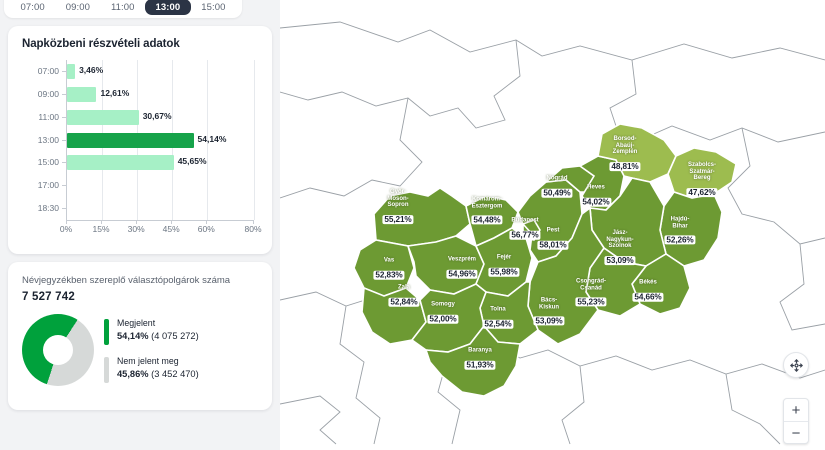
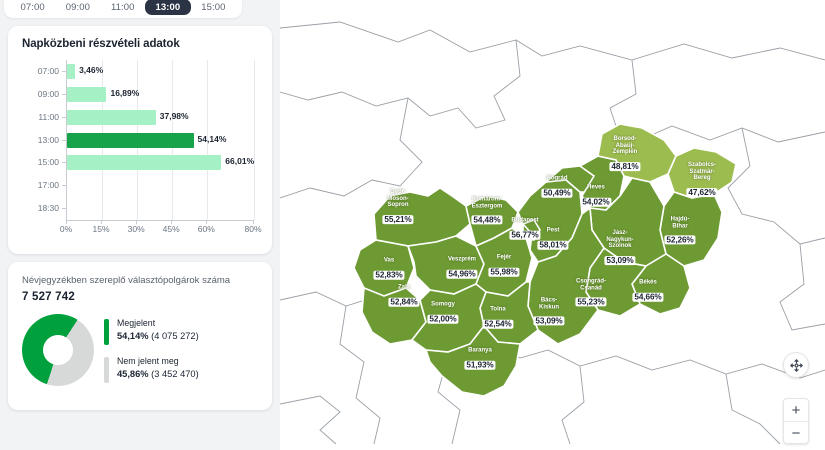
09:00: 12,61% -> 16,89%
11:00: 30,67% -> 37,98%
15:00: 45,65% -> 66,01%
